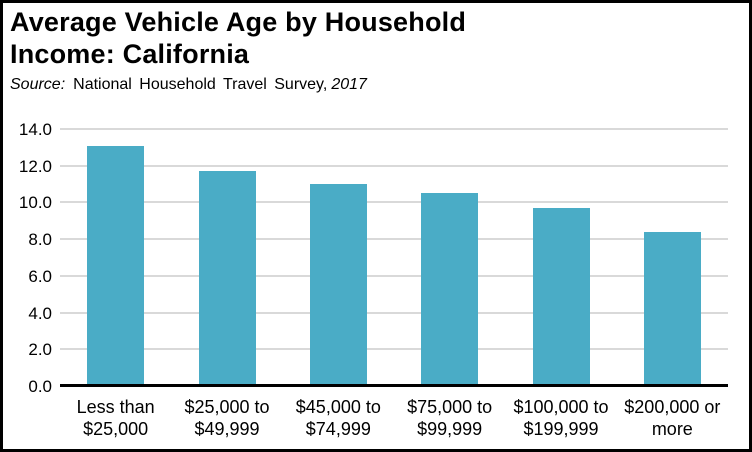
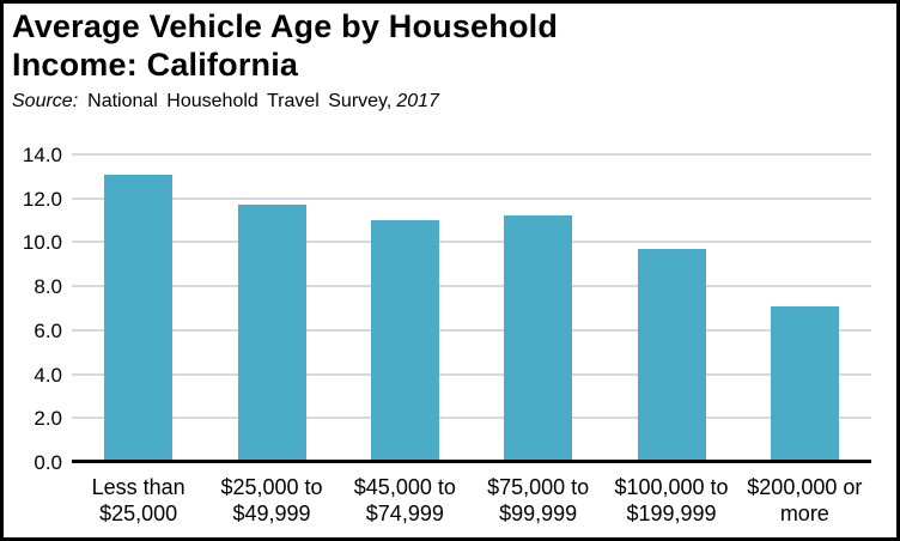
$75,000 to $99,999: 10.5 -> 11.2
$200,000 or more: 8.4 -> 7.1
